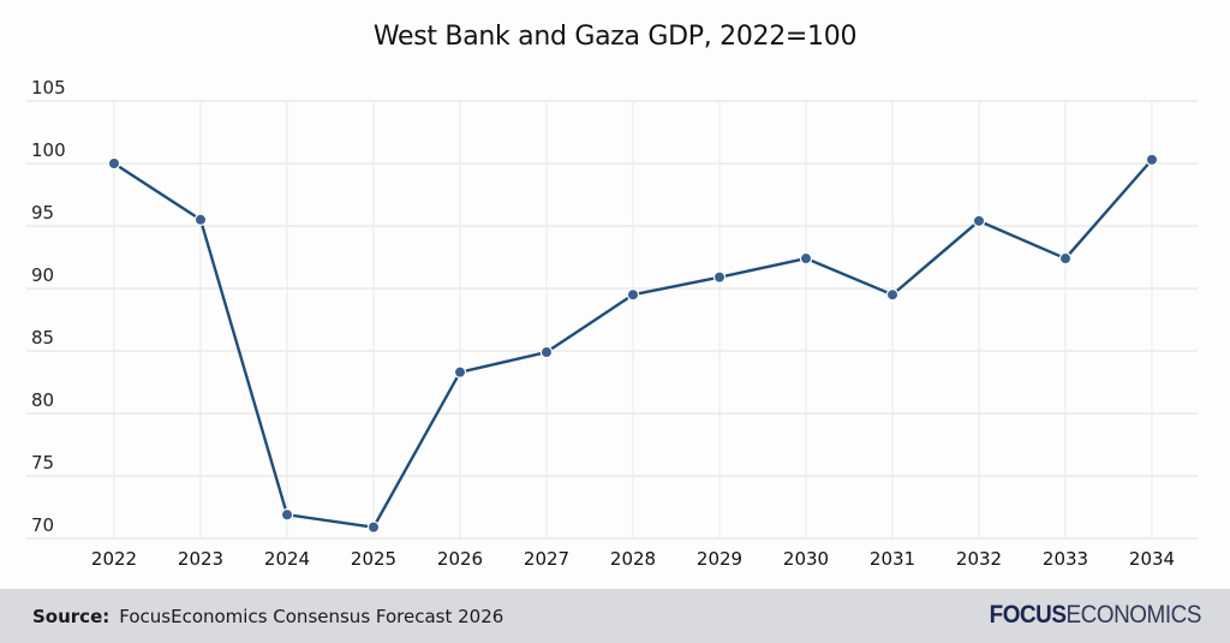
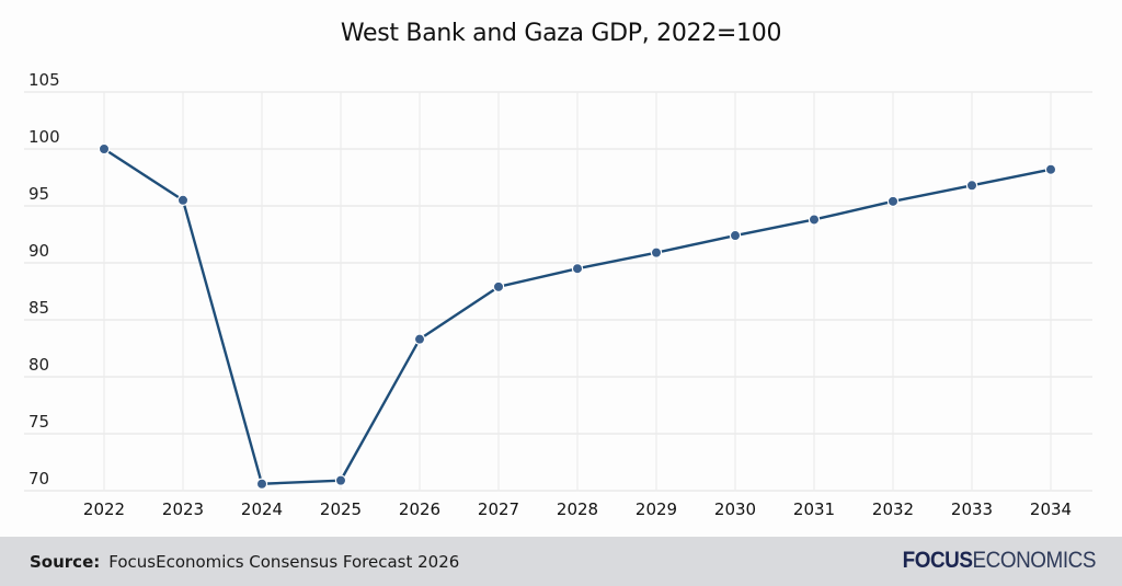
2024: 71.9 -> 70.6
2027: 84.9 -> 87.9
2031: 89.5 -> 93.8
2033: 92.4 -> 96.8
2034: 100.3 -> 98.2
